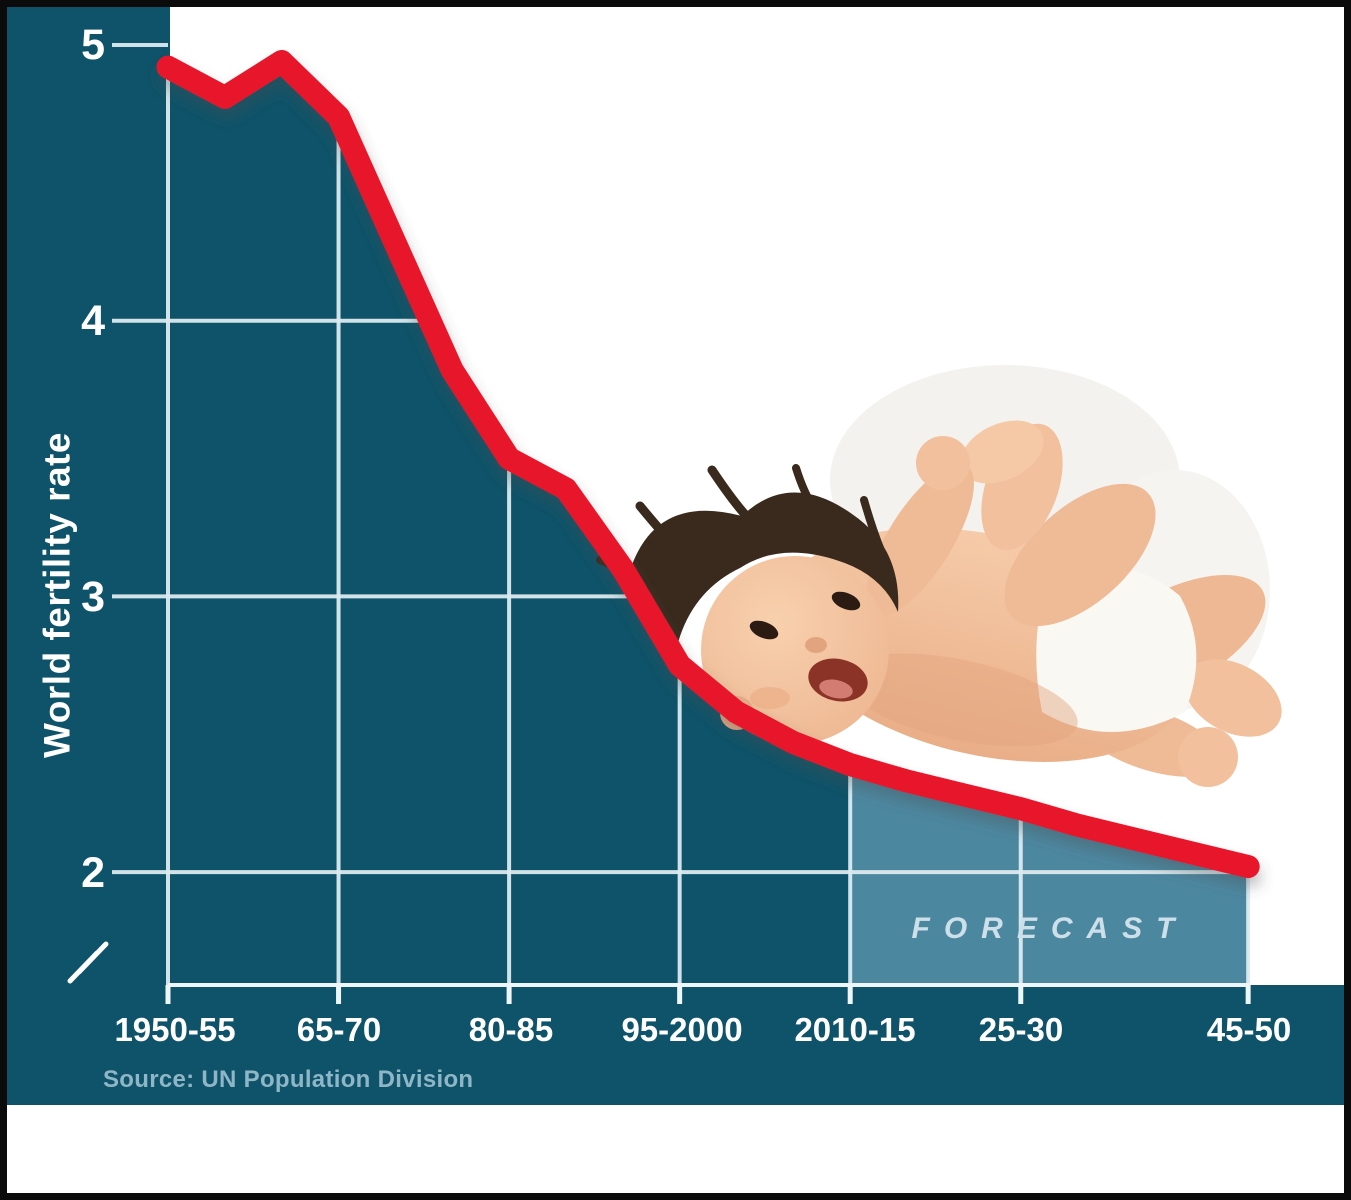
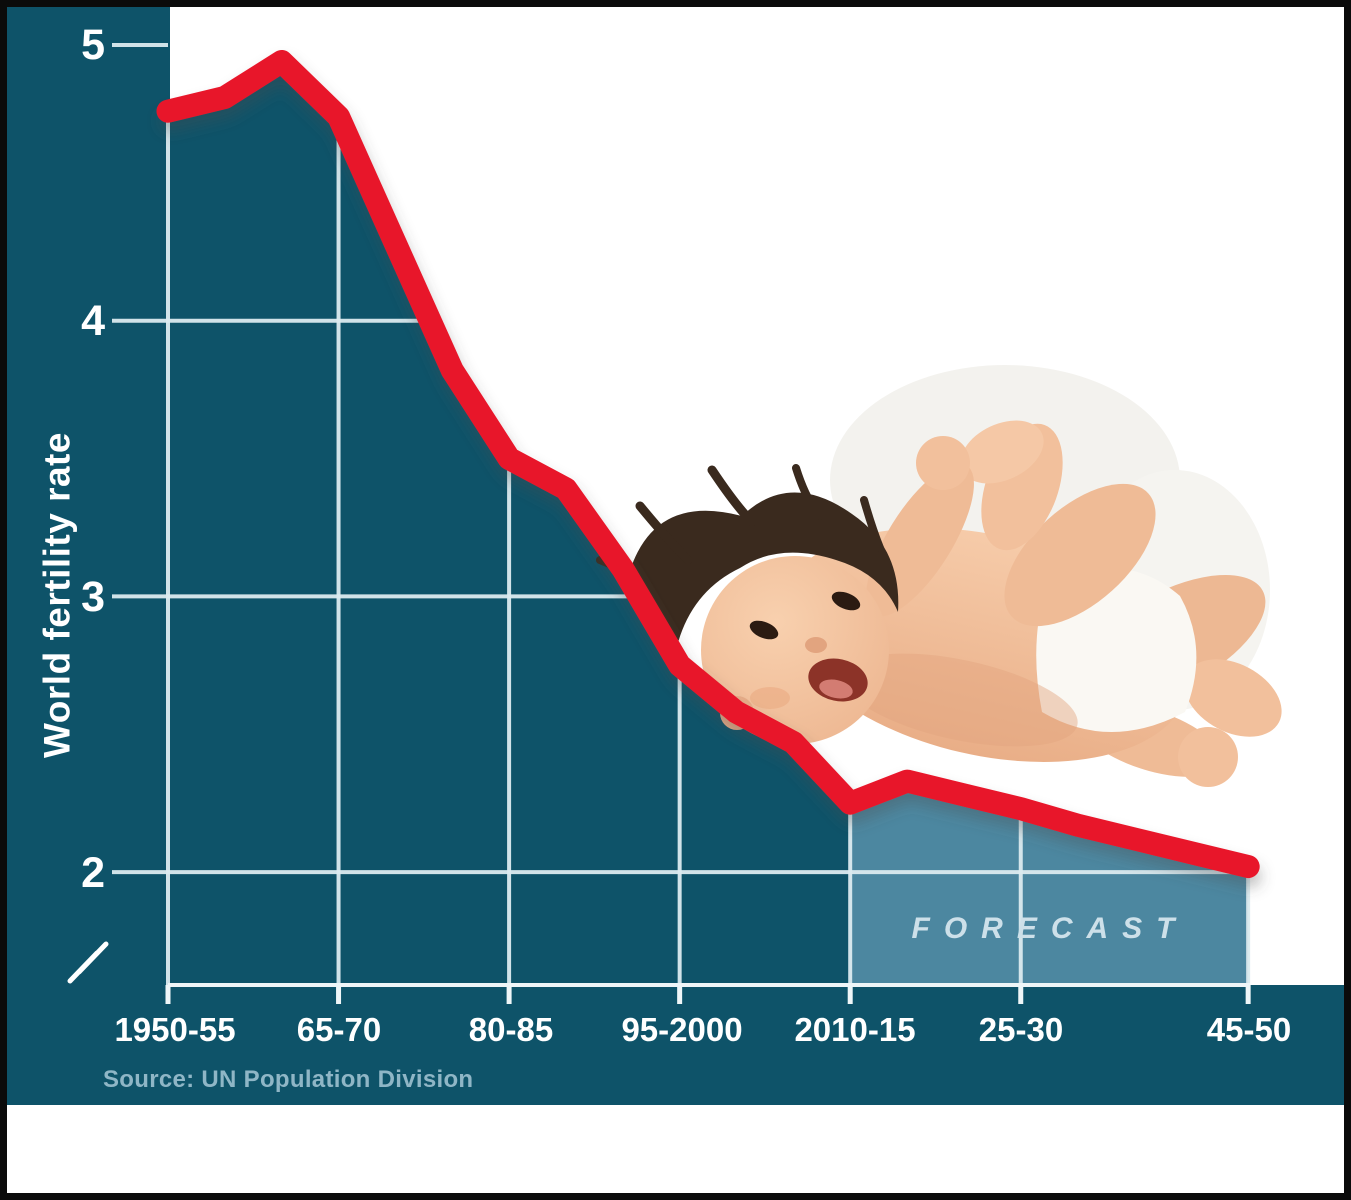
1950-55: 4.92 -> 4.76
2010-15: 2.39 -> 2.25
